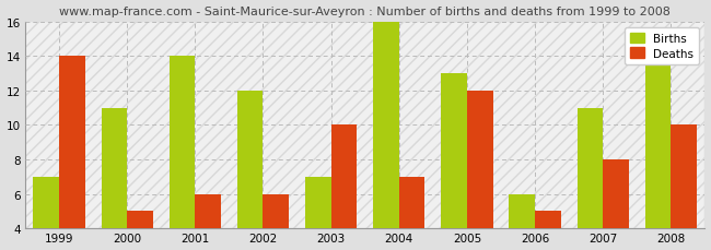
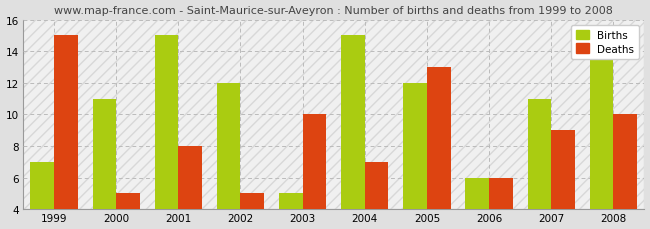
Deaths/1999: 14 -> 15
Births/2001: 14 -> 15
Deaths/2001: 6 -> 8
Deaths/2002: 6 -> 5
Births/2003: 7 -> 5
Births/2004: 16 -> 15
Births/2005: 13 -> 12
Deaths/2005: 12 -> 13
Deaths/2006: 5 -> 6
Deaths/2007: 8 -> 9
